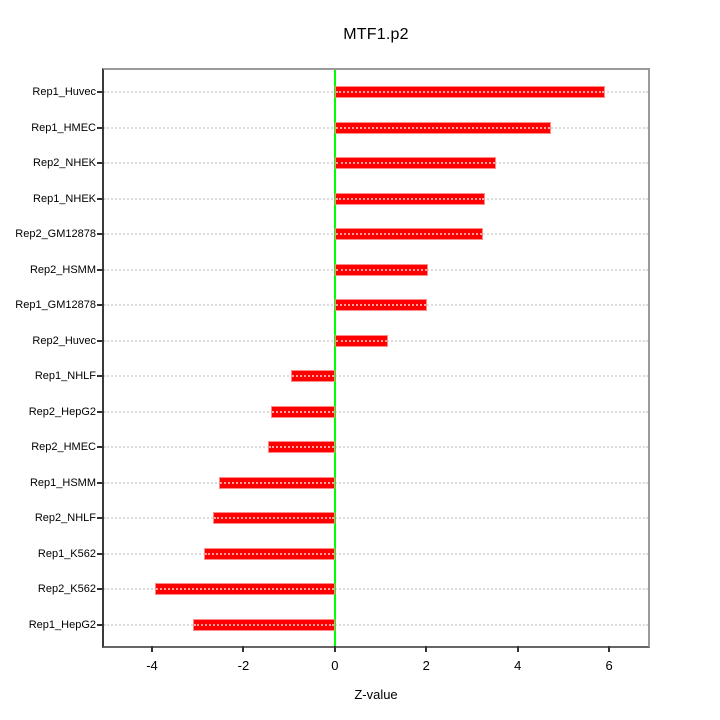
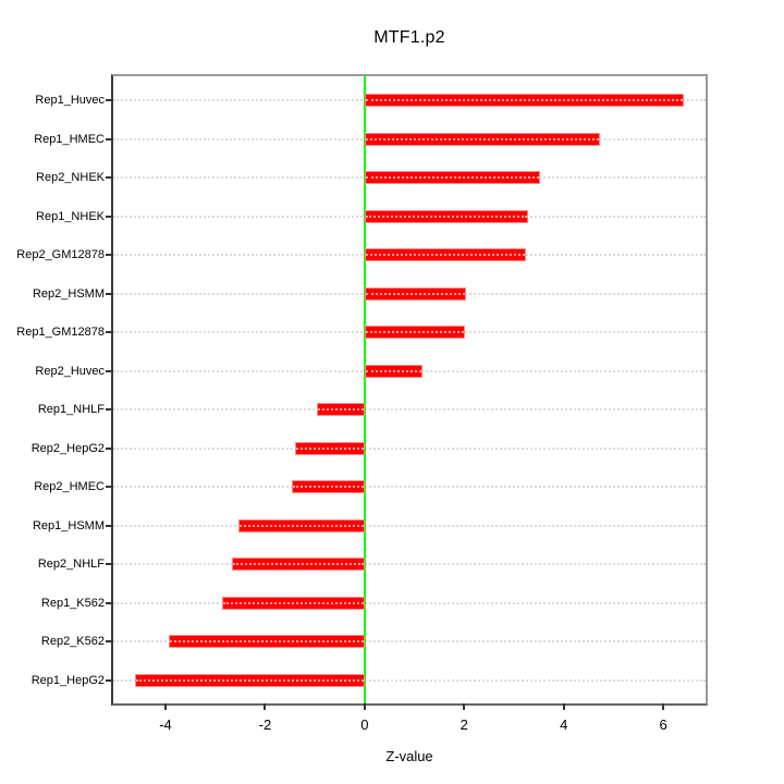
Rep1_Huvec: 5.9 -> 6.4
Rep1_HepG2: -3.1 -> -4.6
